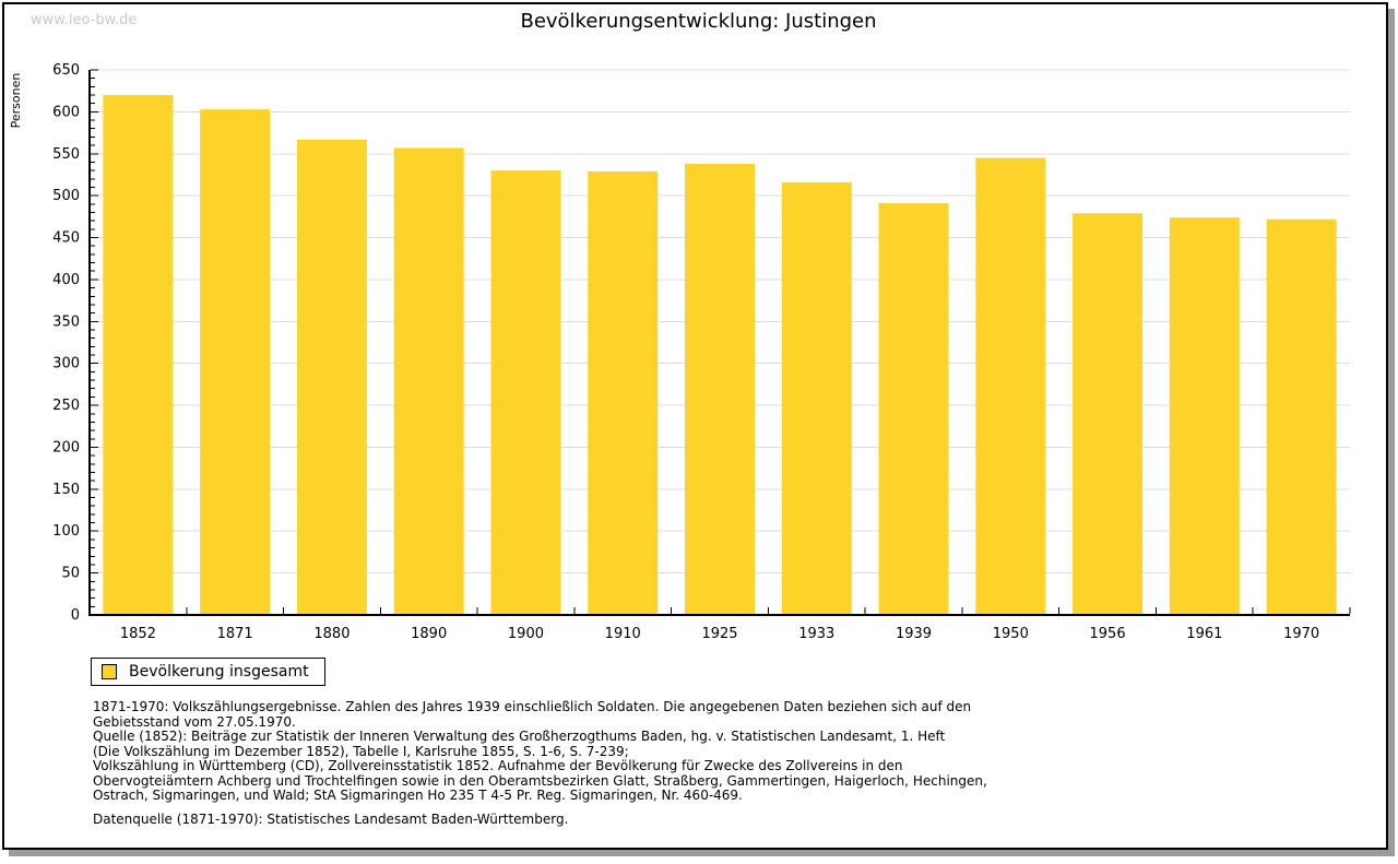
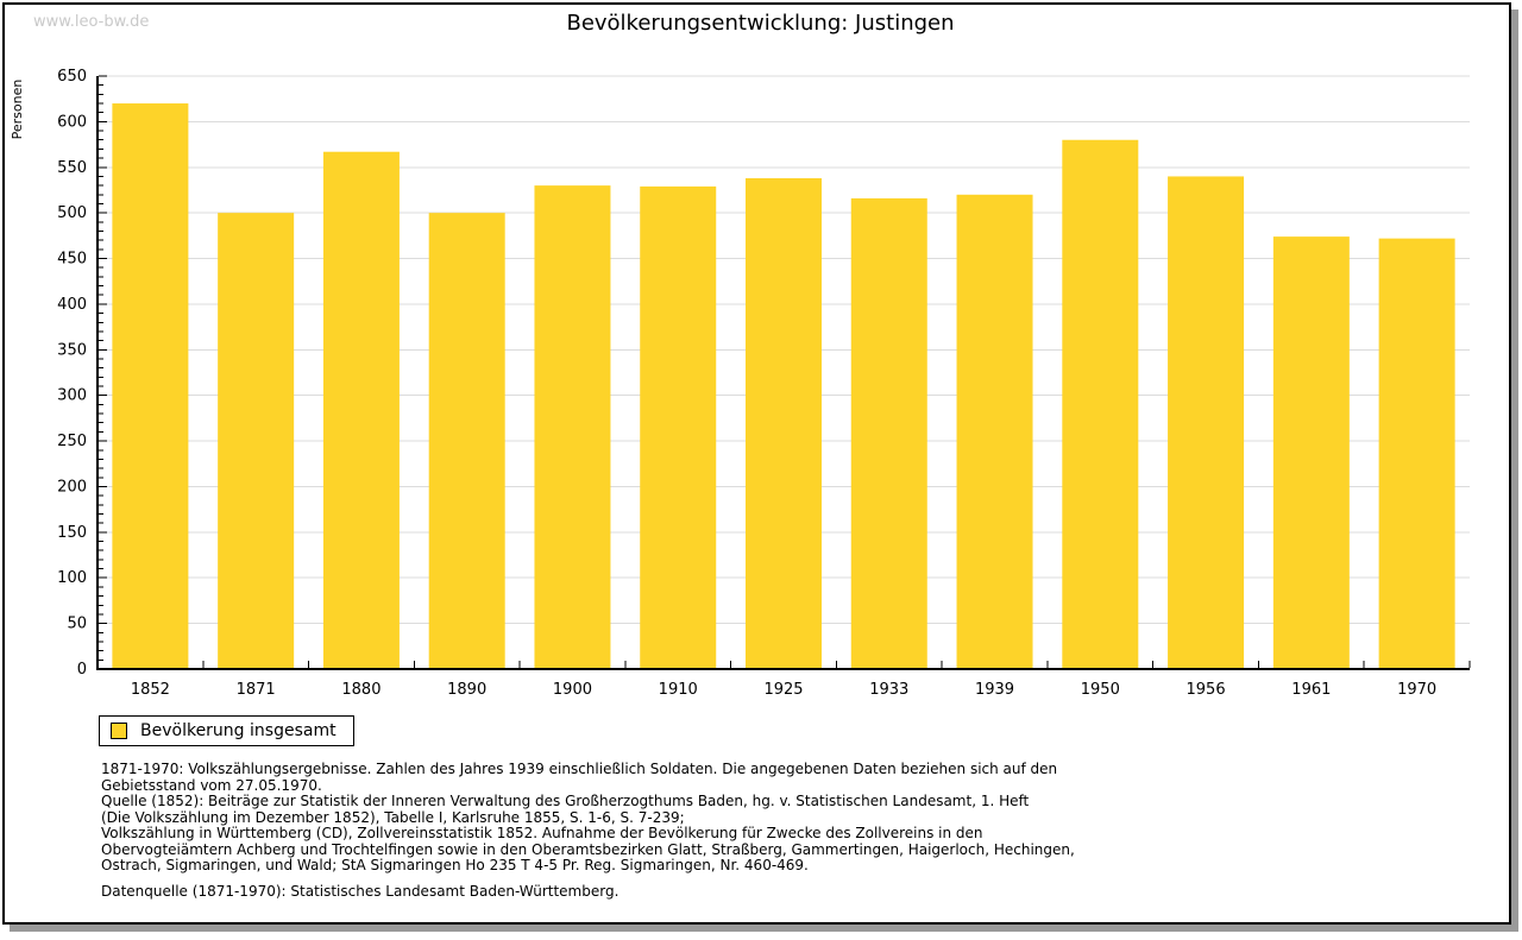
1871: 600 -> 500
1890: 560 -> 500
1939: 490 -> 520
1950: 540 -> 580
1956: 480 -> 540
